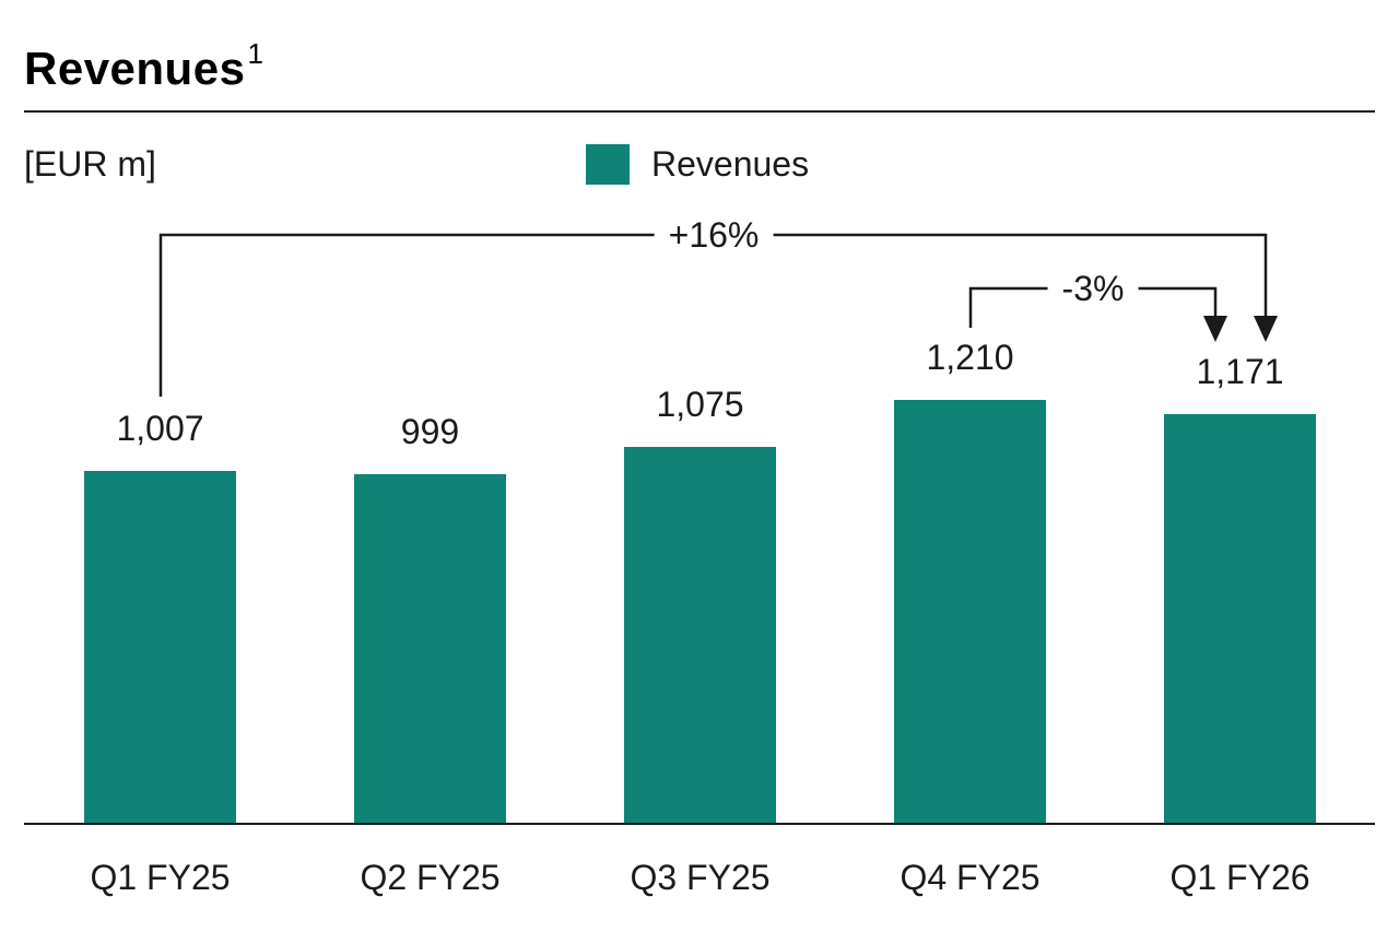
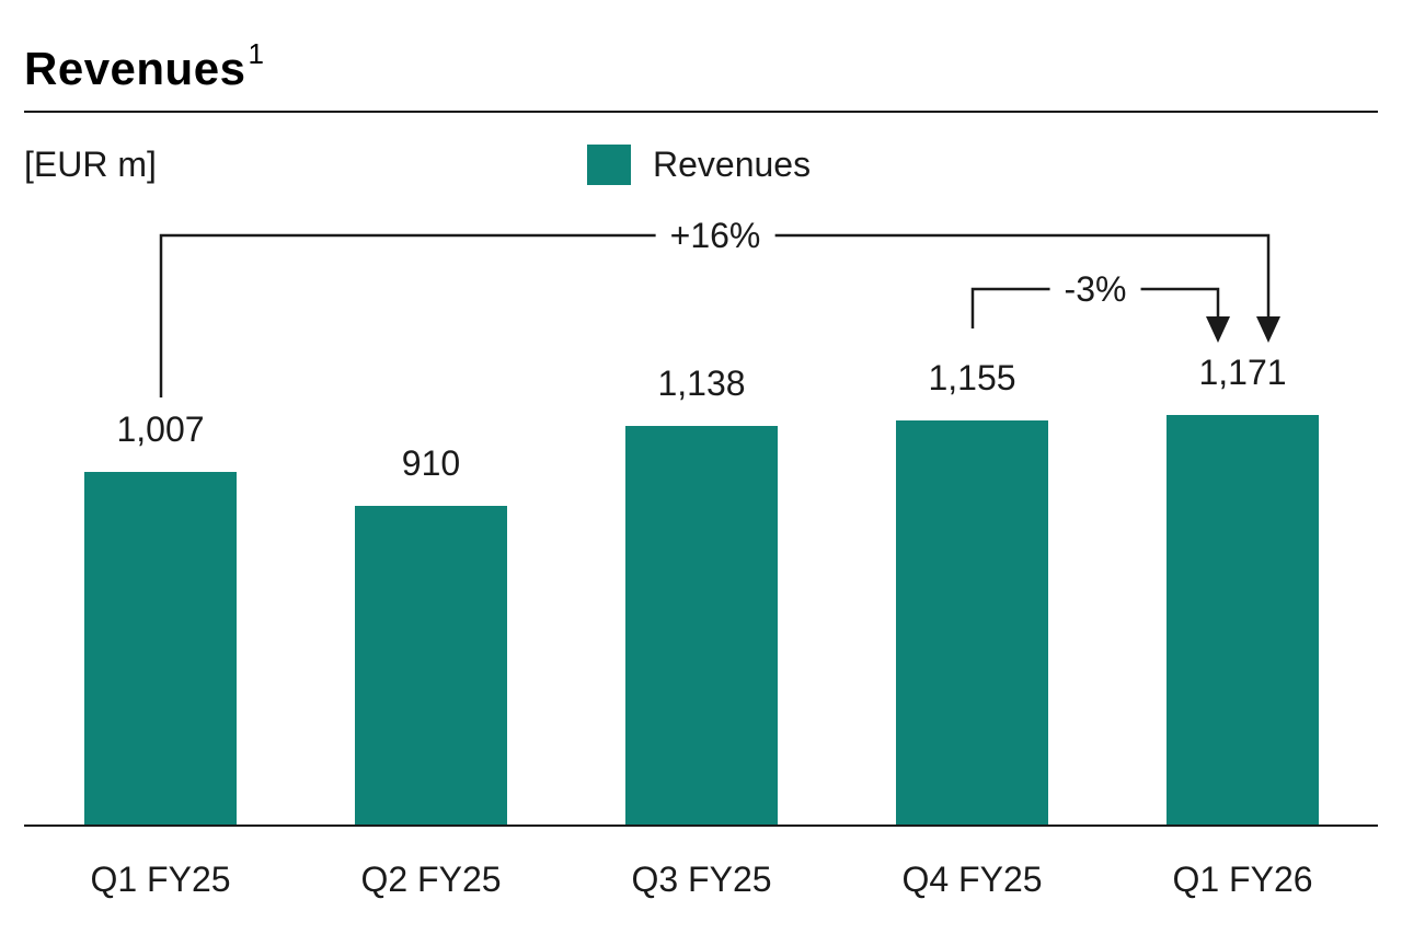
Q2 FY25: 999 -> 910
Q3 FY25: 1,075 -> 1,138
Q4 FY25: 1,210 -> 1,155
